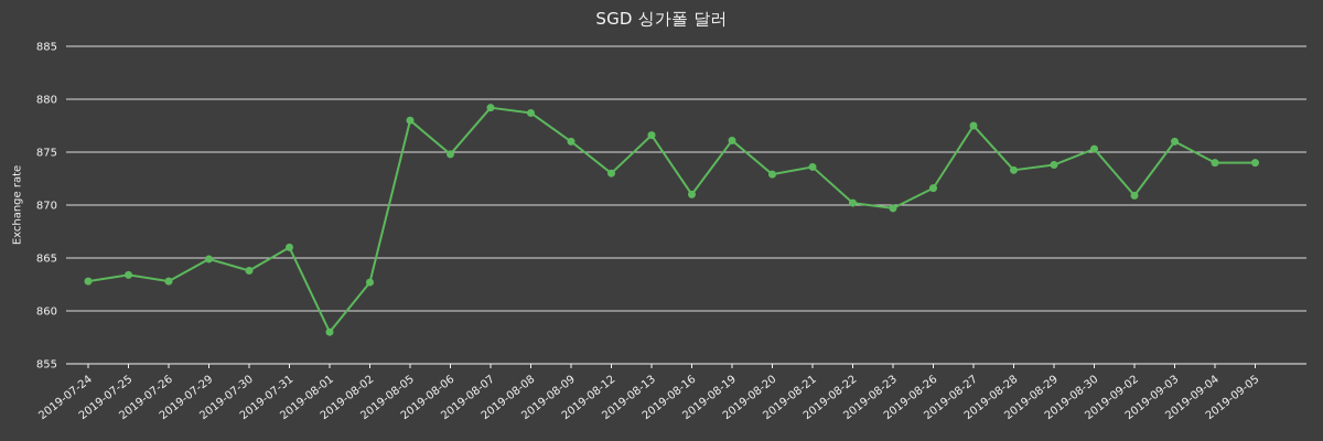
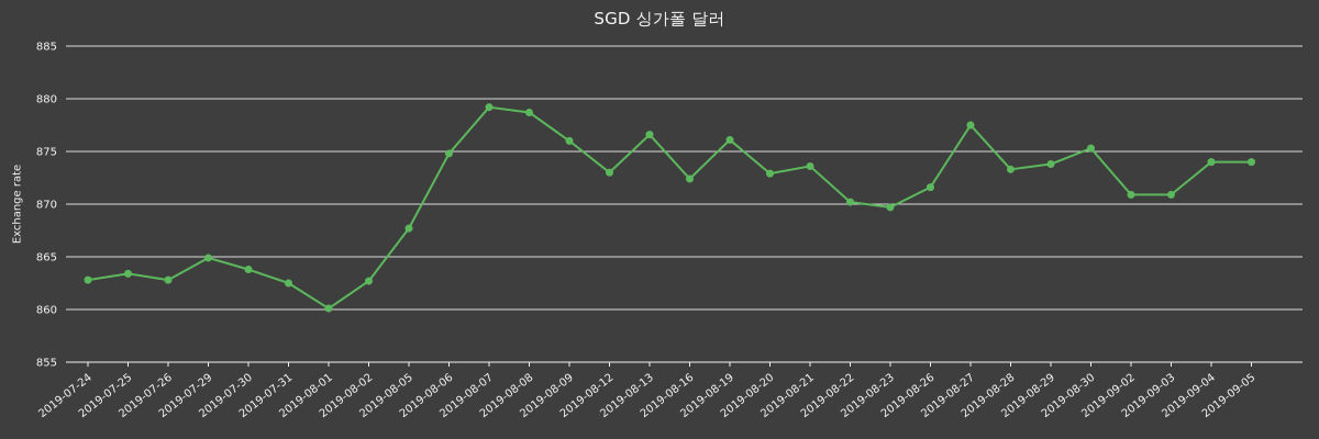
2019-07-31: 866 -> 862
2019-08-01: 858 -> 860
2019-08-05: 878 -> 868
2019-08-16: 871 -> 872
2019-09-03: 876 -> 871
